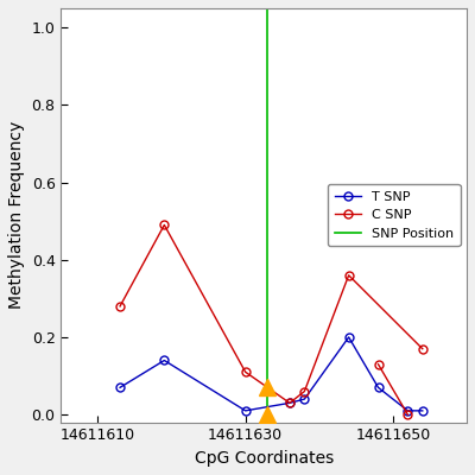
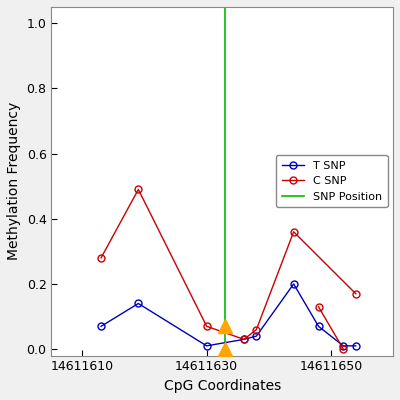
C SNP/14611630: 0.11 -> 0.07
